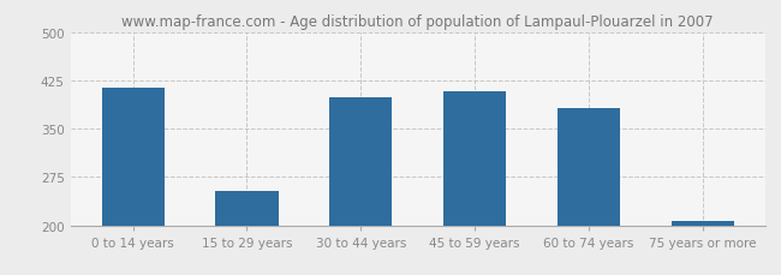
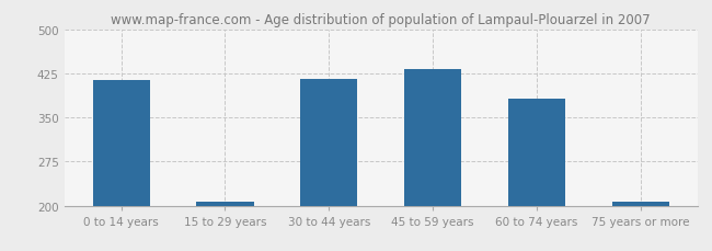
15 to 29 years: 254 -> 206
30 to 44 years: 398 -> 416
45 to 59 years: 408 -> 432
